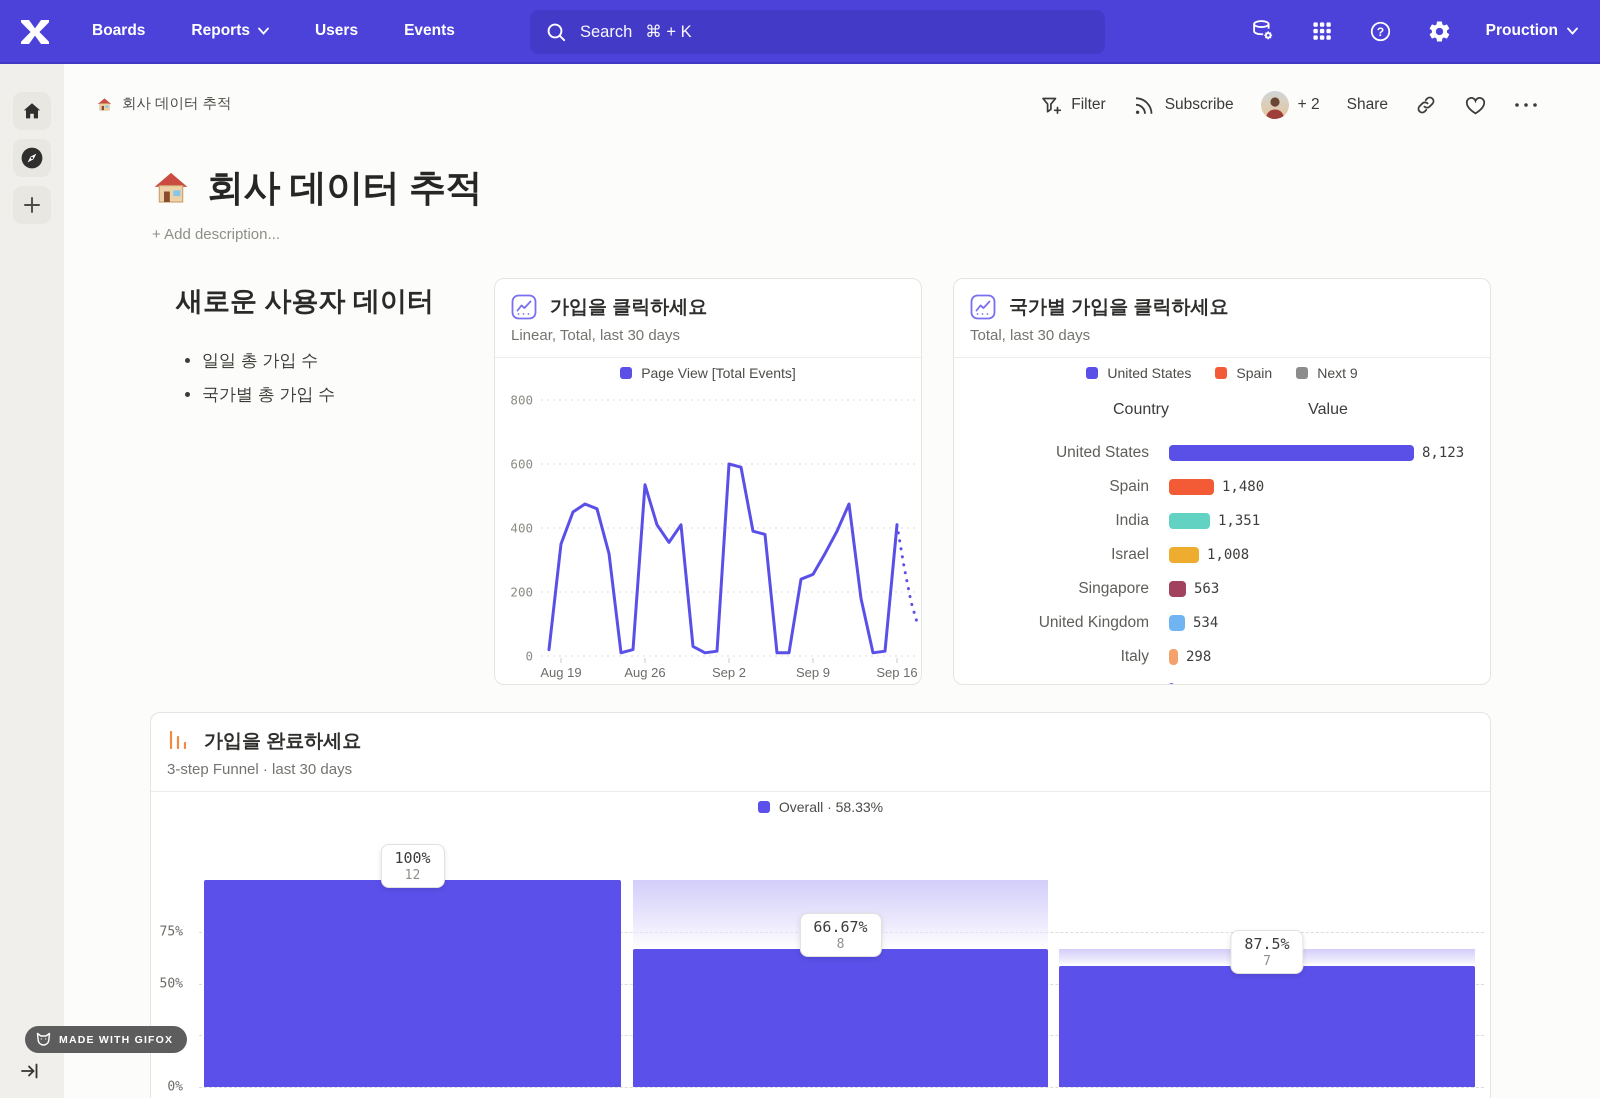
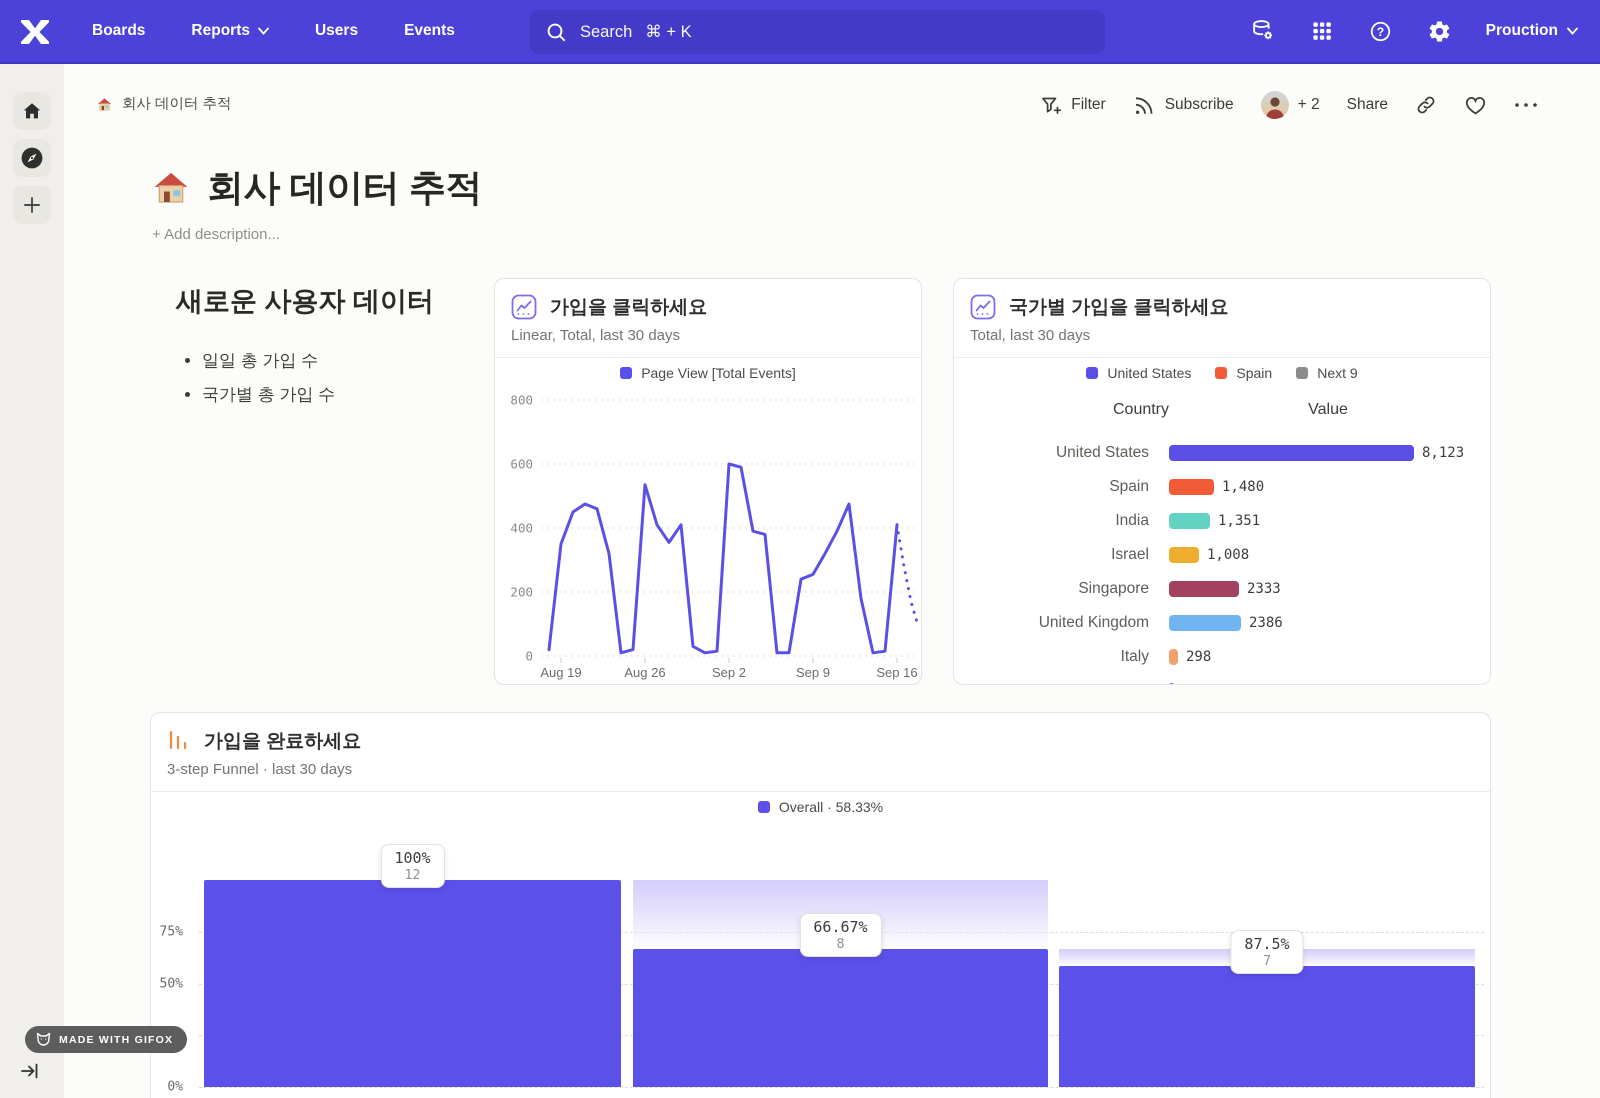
국가별 가입을 클릭하세요/Singapore: 563 -> 2333
국가별 가입을 클릭하세요/United Kingdom: 534 -> 2386
